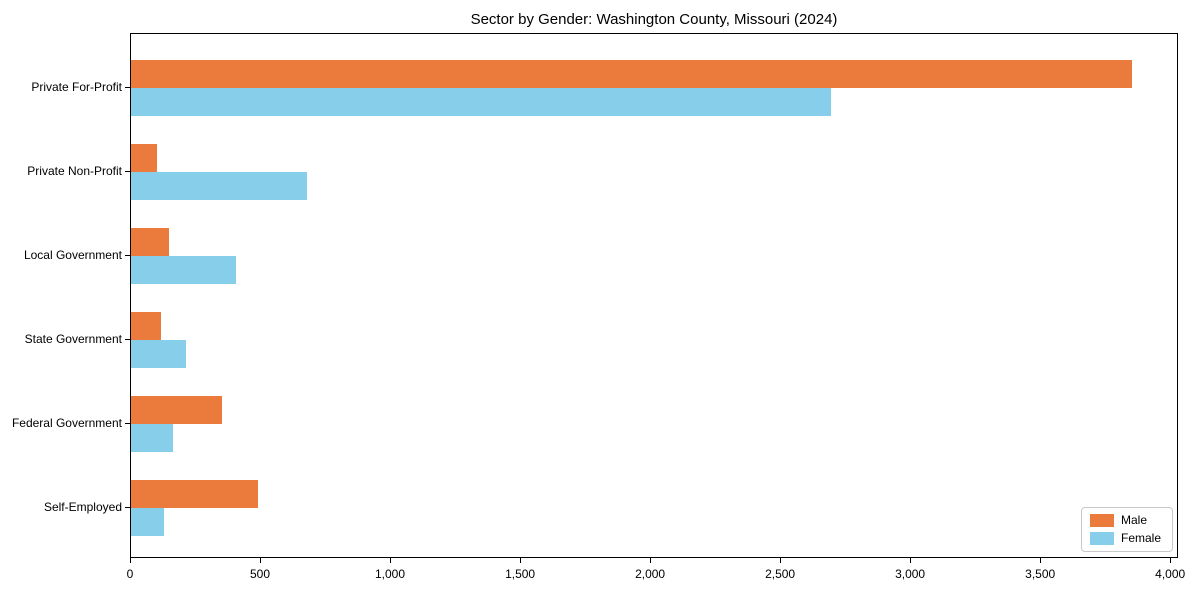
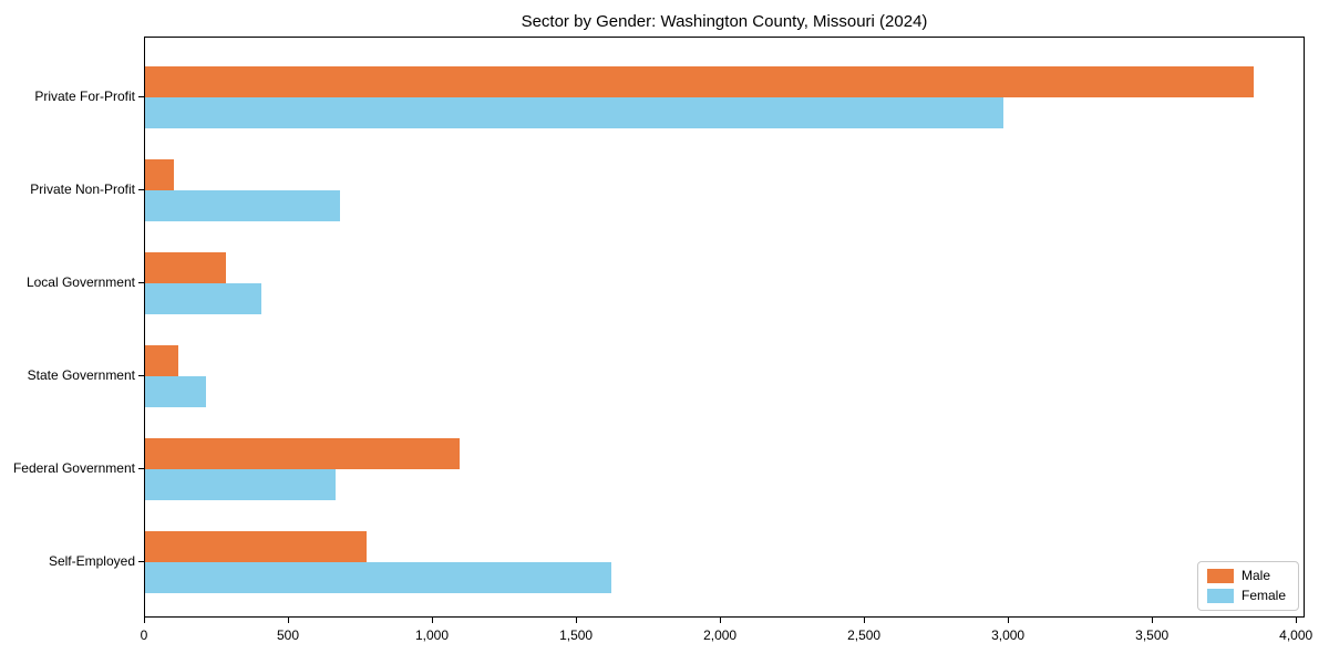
Female/Private For-Profit: 2690 -> 2980
Male/Local Government: 140 -> 280
Male/Federal Government: 350 -> 1090
Female/Federal Government: 160 -> 660
Male/Self-Employed: 490 -> 770
Female/Self-Employed: 120 -> 1620
